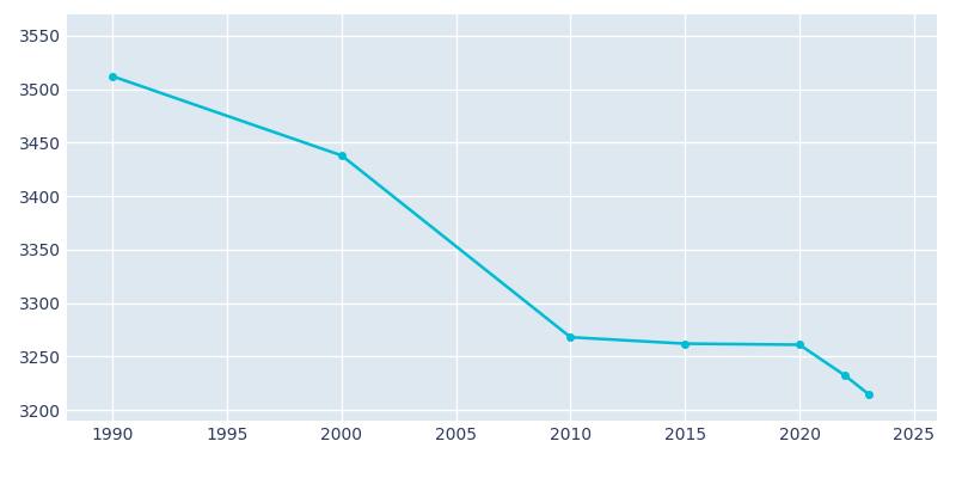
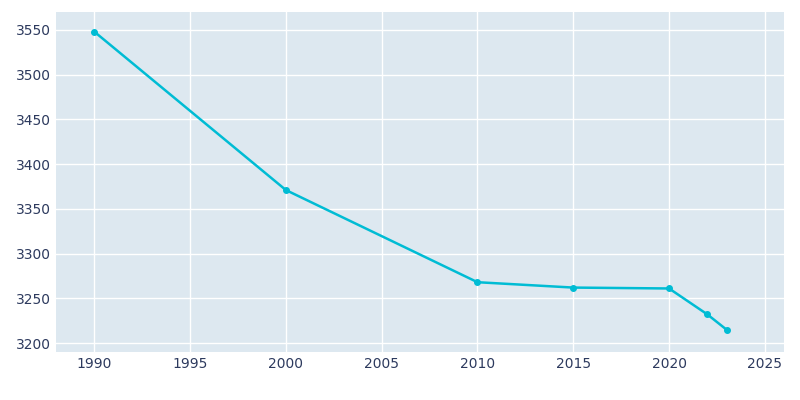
1990: 3512 -> 3548
2000: 3438 -> 3371
